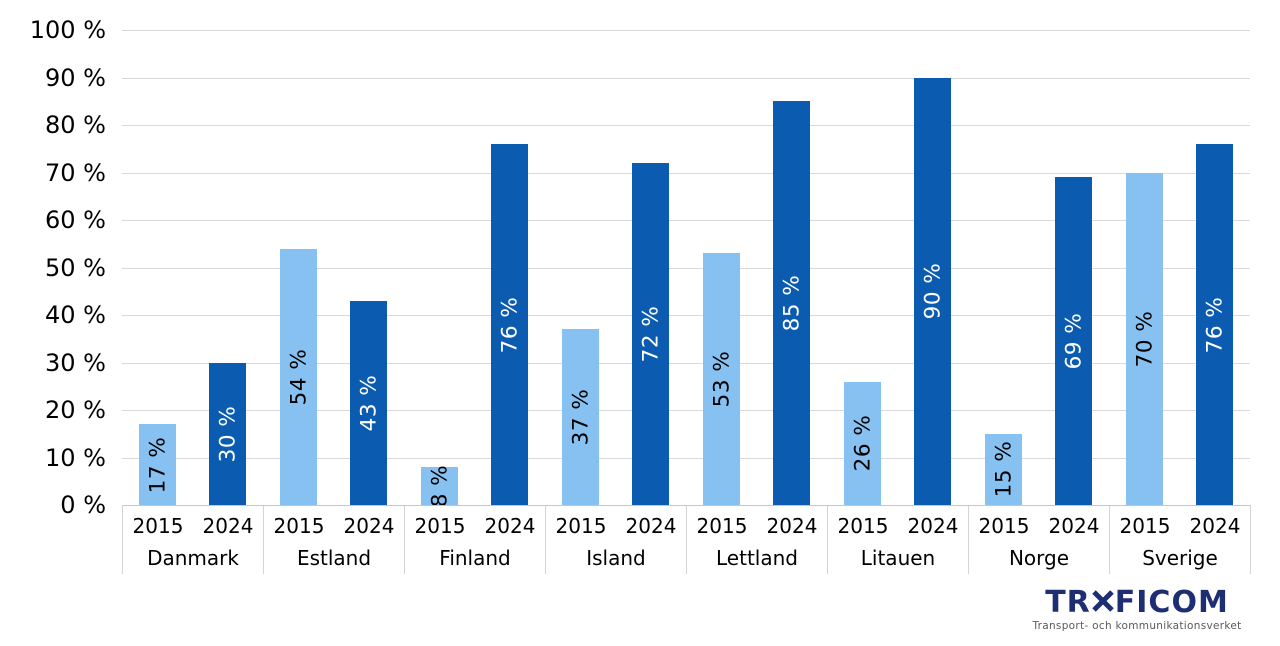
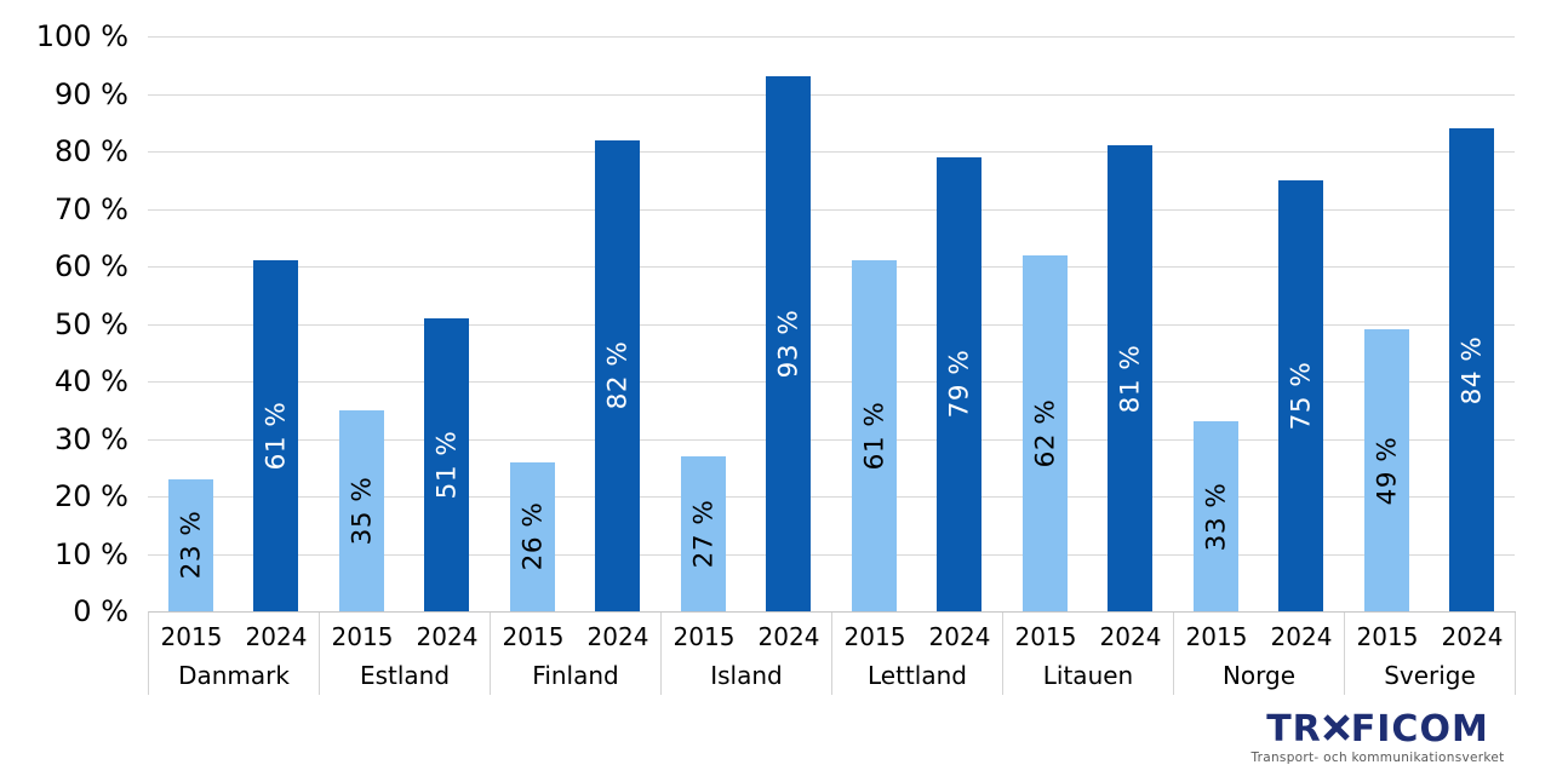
2015/Danmark: 17 -> 23
2024/Danmark: 30 -> 61
2015/Estland: 54 -> 35
2024/Estland: 43 -> 51
2015/Finland: 8 -> 26
2024/Finland: 76 -> 82
2015/Island: 37 -> 27
2024/Island: 72 -> 93
2015/Lettland: 53 -> 61
2024/Lettland: 85 -> 79
2015/Litauen: 26 -> 62
2024/Litauen: 90 -> 81
2015/Norge: 15 -> 33
2024/Norge: 69 -> 75
2015/Sverige: 70 -> 49
2024/Sverige: 76 -> 84
